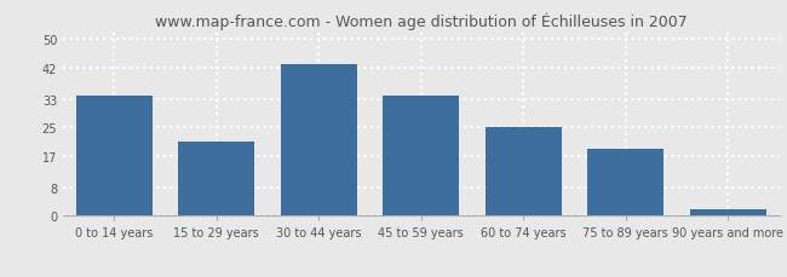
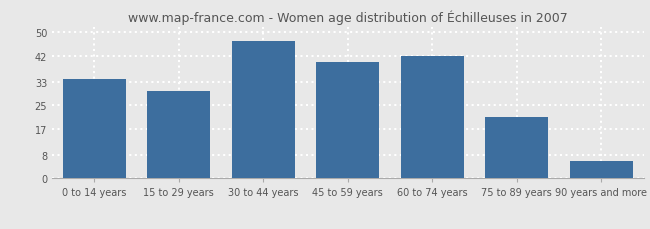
15 to 29 years: 21 -> 30
30 to 44 years: 43 -> 47
45 to 59 years: 34 -> 40
60 to 74 years: 25 -> 42
75 to 89 years: 19 -> 21
90 years and more: 2 -> 6
